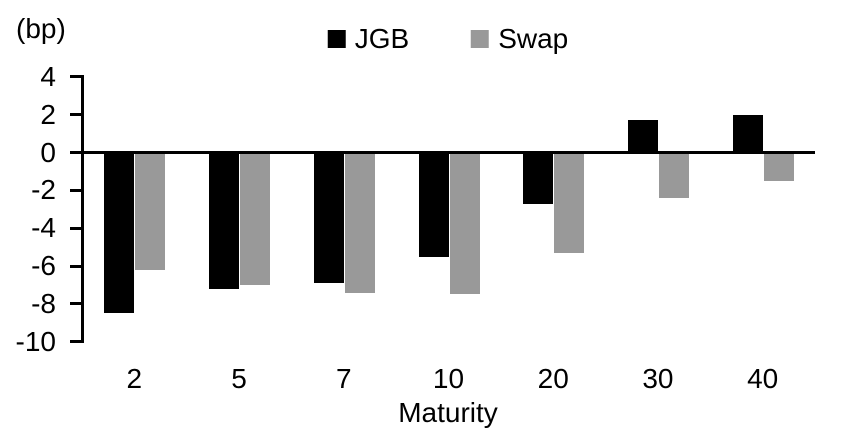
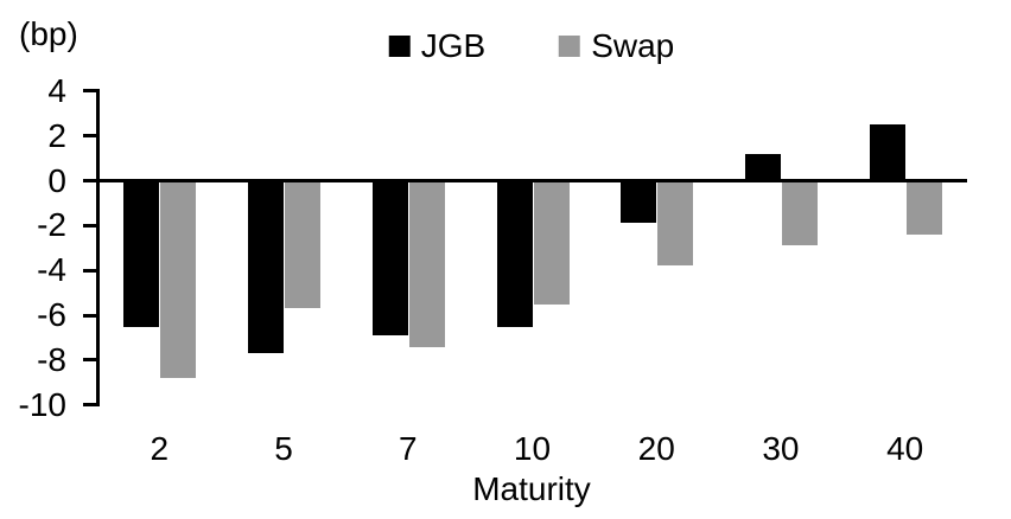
JGB/2: -8.5 -> -6.5
Swap/2: -6.2 -> -8.8
JGB/5: -7.2 -> -7.7
Swap/5: -7.0 -> -5.7
JGB/10: -5.5 -> -6.5
Swap/10: -7.5 -> -5.5
JGB/20: -2.7 -> -1.9
Swap/20: -5.3 -> -3.8
JGB/30: 1.7 -> 1.2
Swap/30: -2.4 -> -2.9
JGB/40: 2.0 -> 2.5
Swap/40: -1.5 -> -2.4
